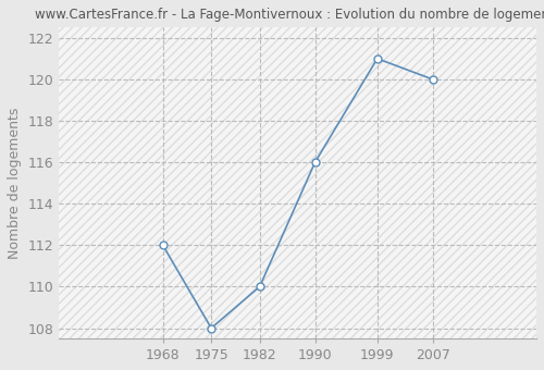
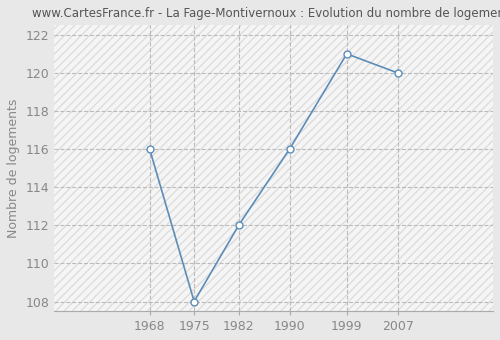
1968: 112 -> 116
1982: 110 -> 112
